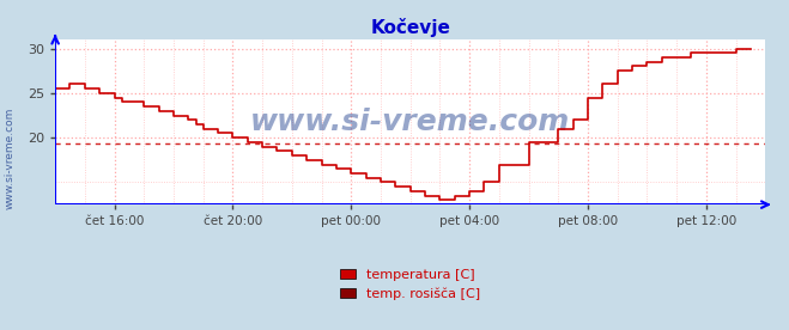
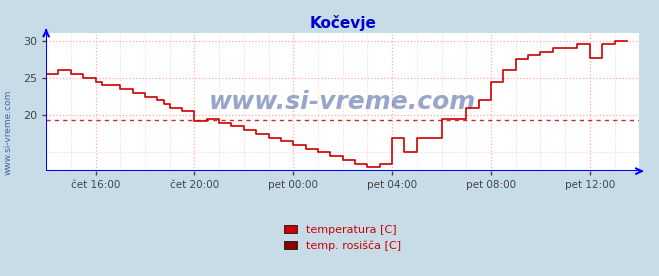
čet 20:00: 20.0 -> 19.2
pet 04:00: 14.0 -> 17.0
pet 12:00: 29.5 -> 27.6
